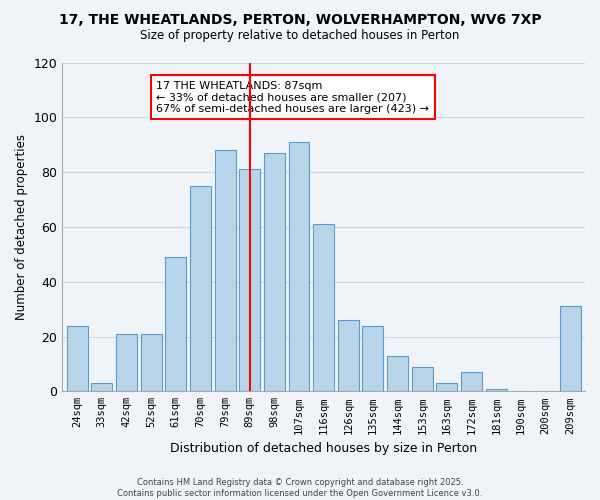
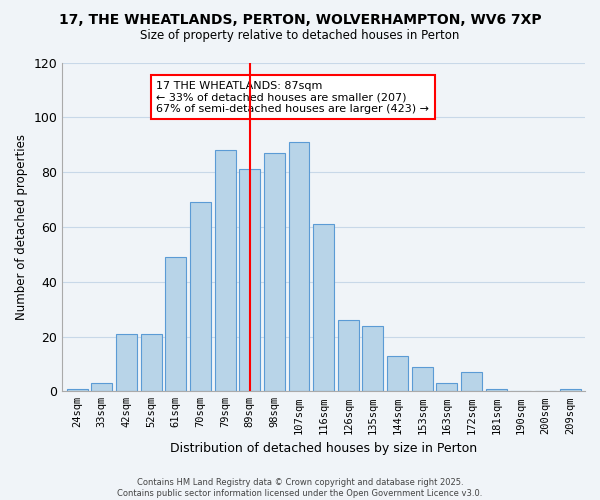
24sqm: 24 -> 1
70sqm: 75 -> 69
209sqm: 31 -> 1
